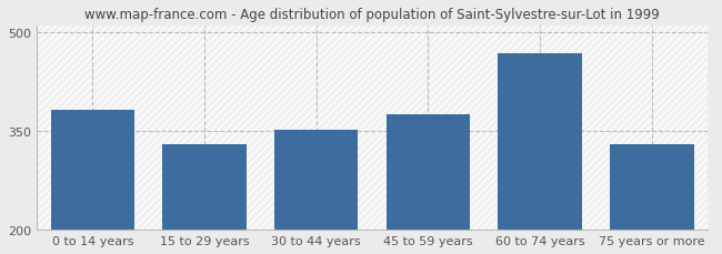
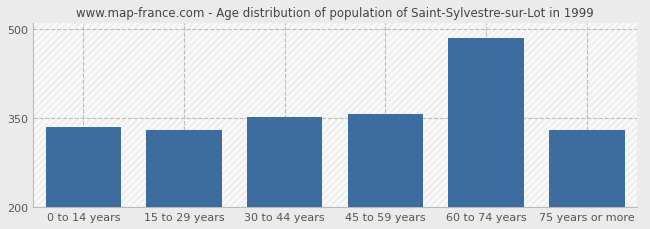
0 to 14 years: 382 -> 335
45 to 59 years: 376 -> 357
60 to 74 years: 468 -> 484
